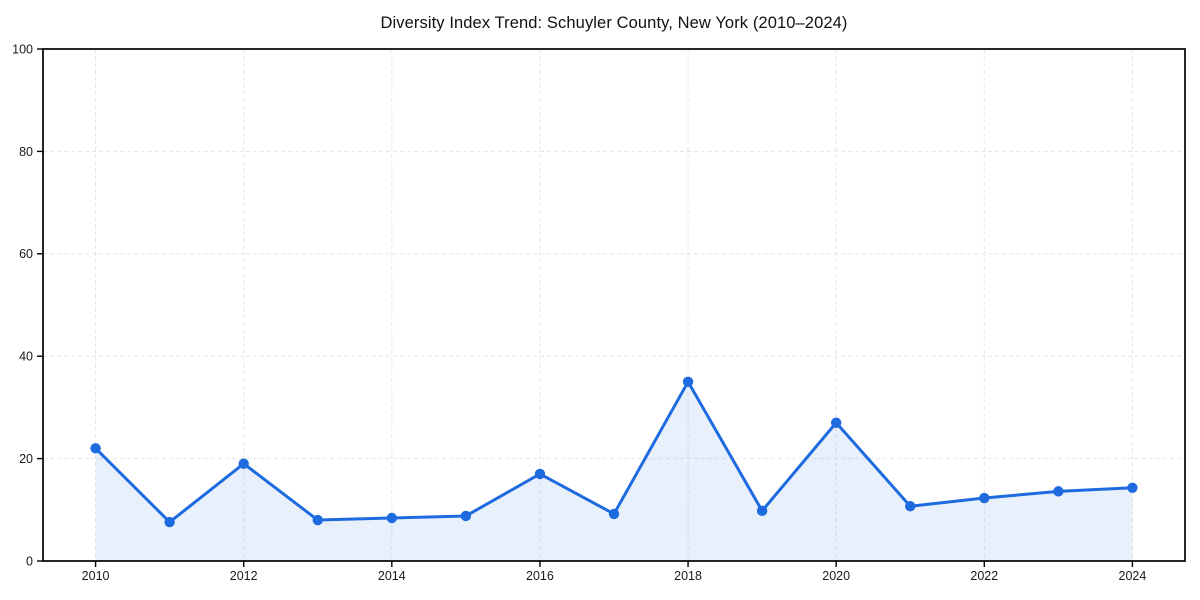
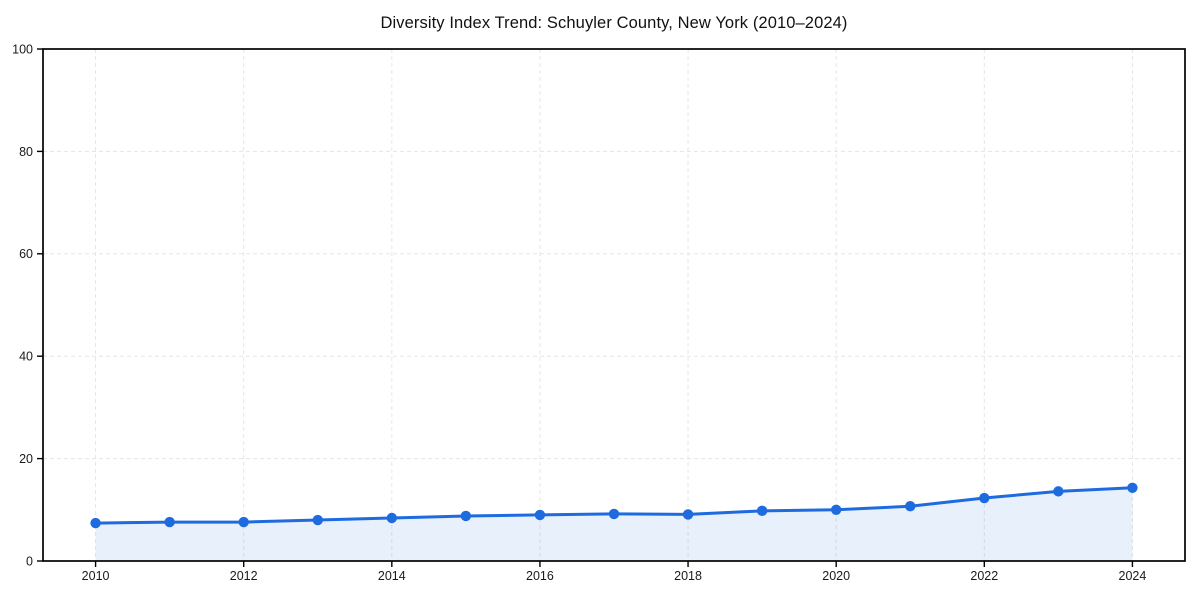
2010: 22 -> 7
2012: 19 -> 8
2016: 17 -> 9
2018: 35 -> 9
2020: 27 -> 10
